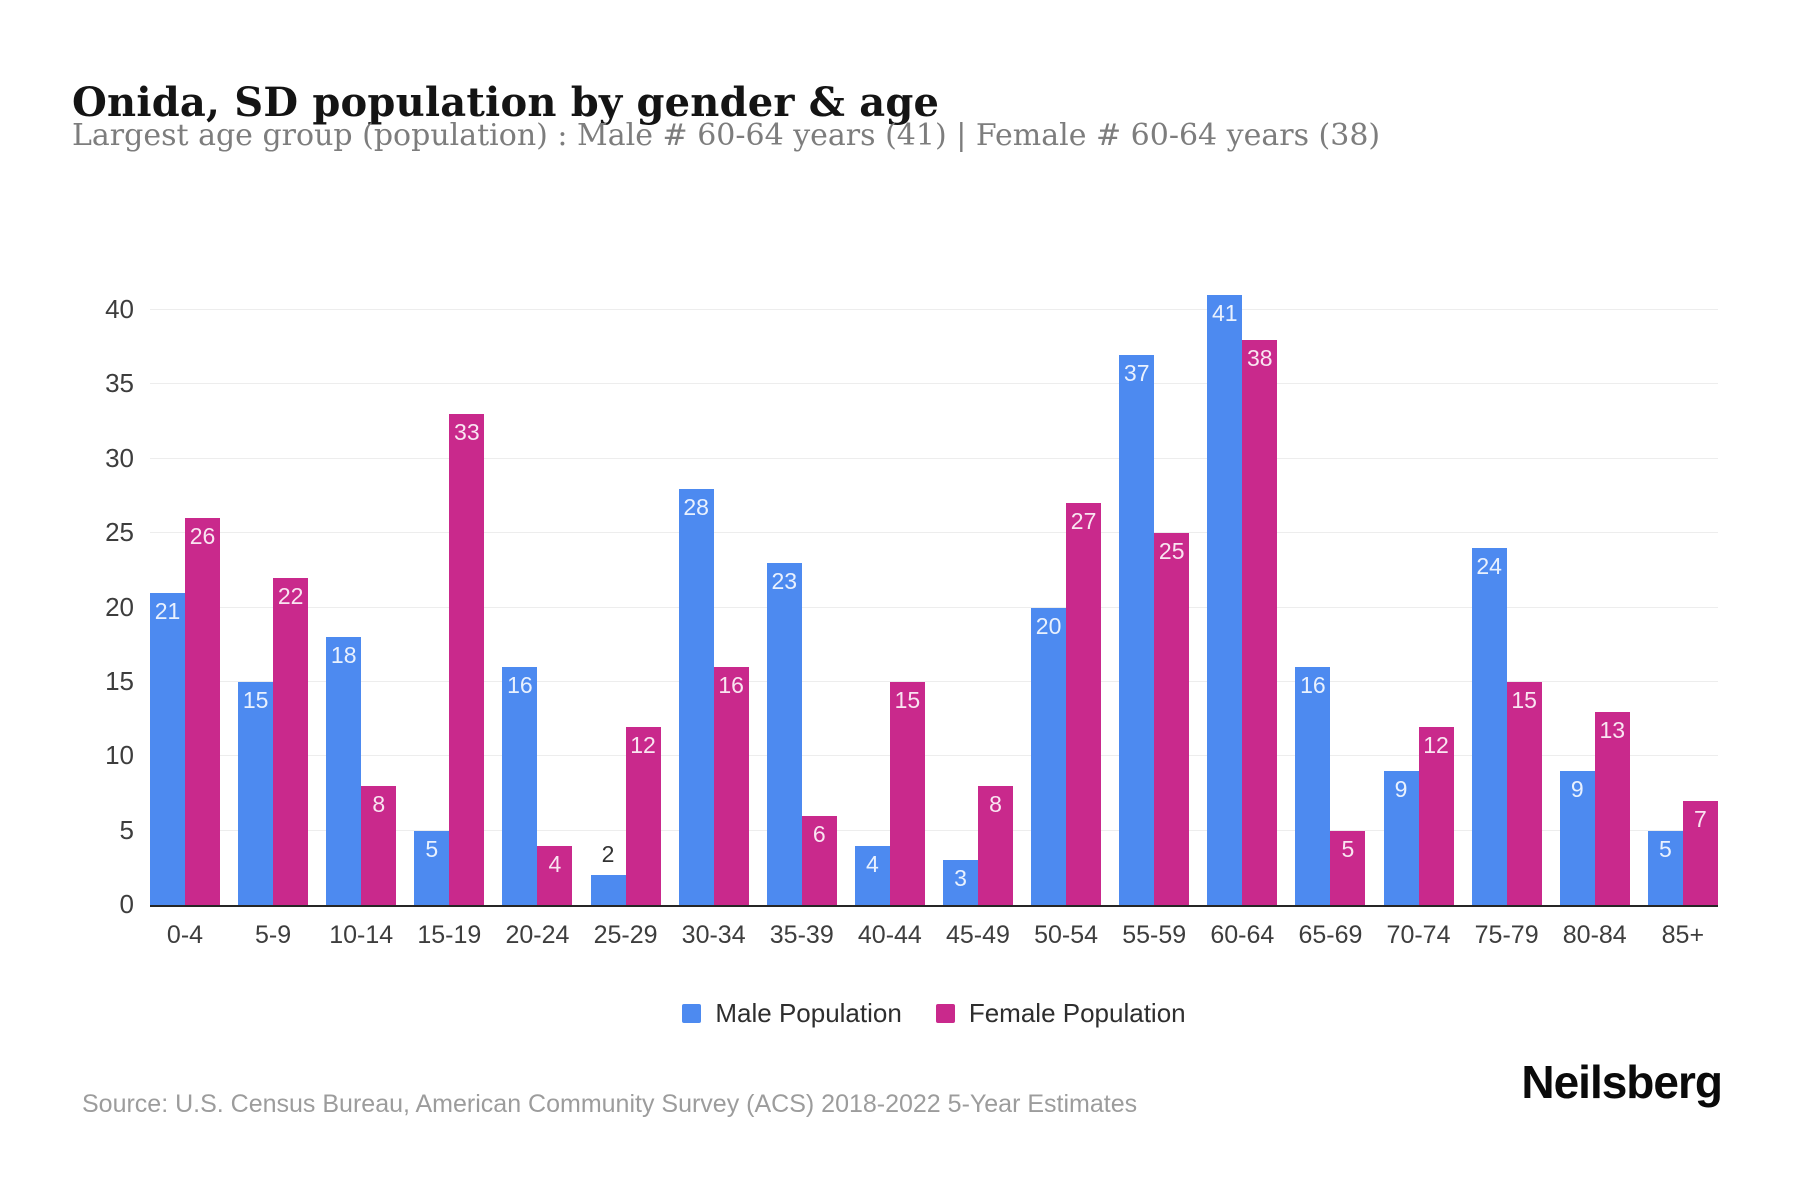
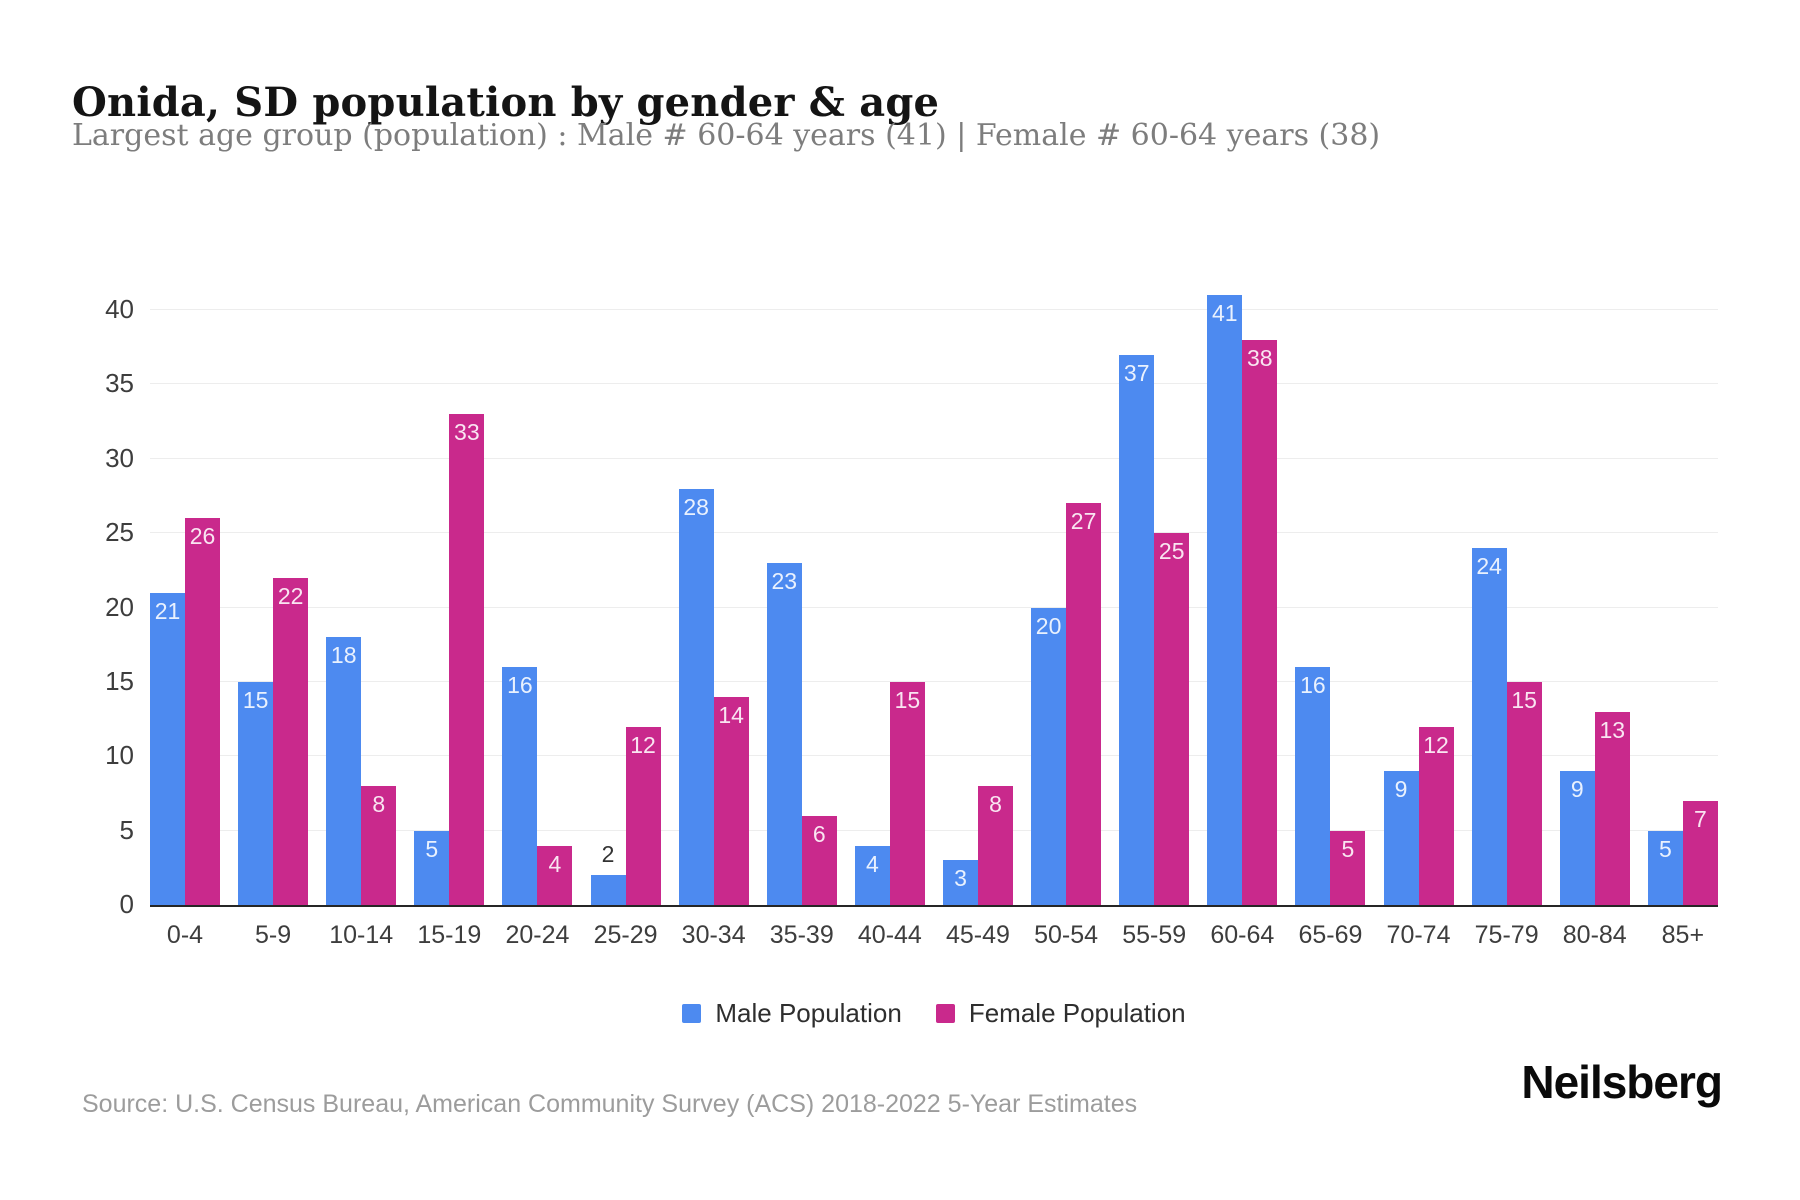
Female Population/30-34: 16 -> 14
